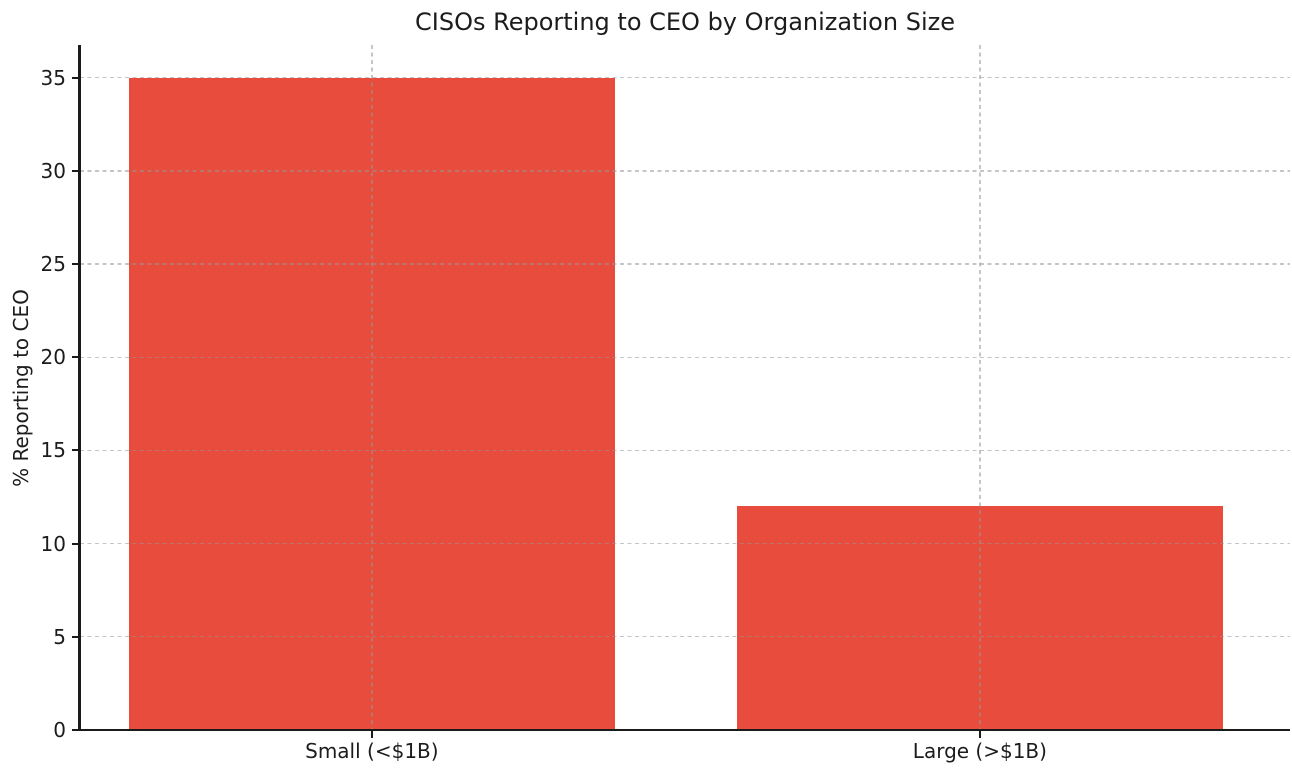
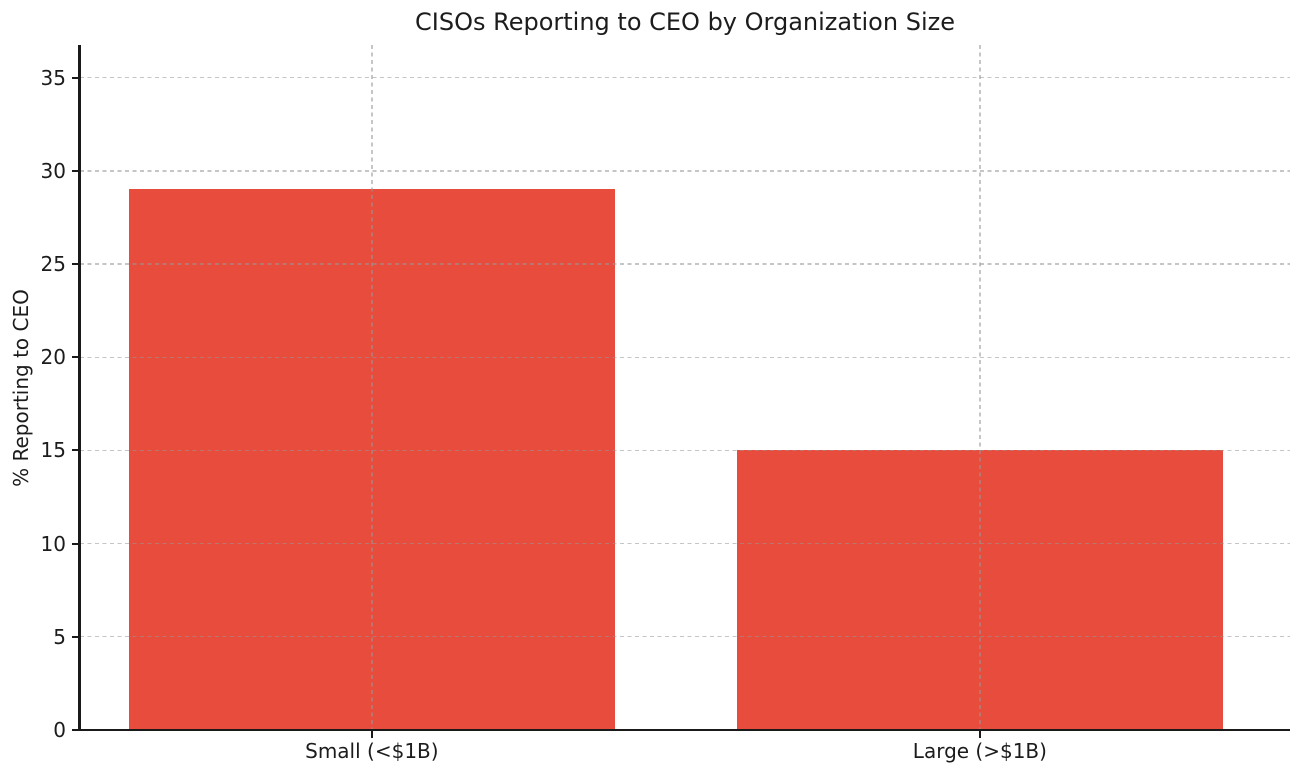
Small (<$1B): 35 -> 29
Large (>$1B): 12 -> 15
